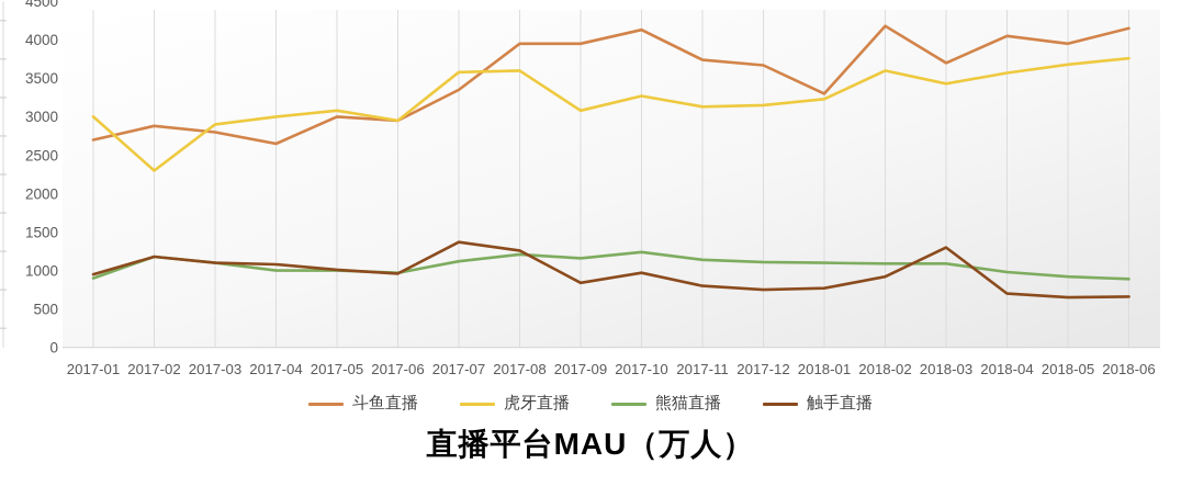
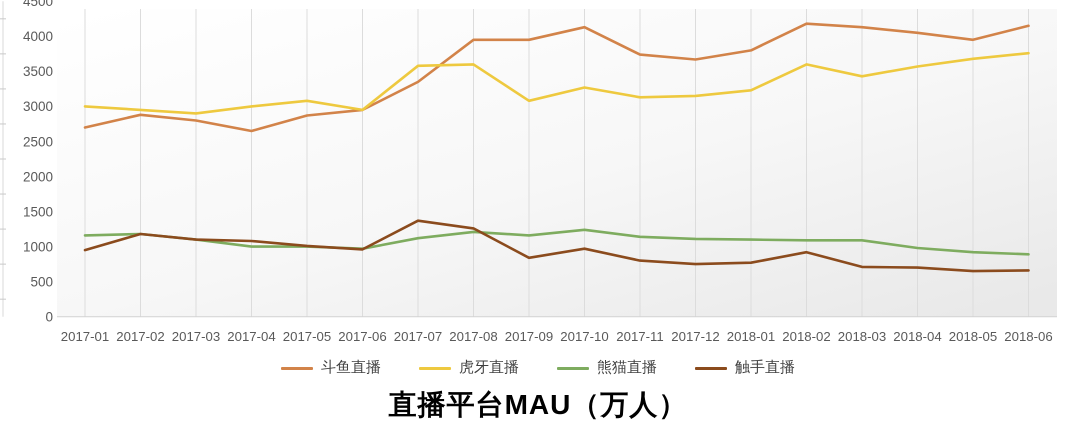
熊猫直播/2017-01: 900 -> 1200
虎牙直播/2017-02: 2300 -> 3000
斗鱼直播/2017-05: 3000 -> 2900
斗鱼直播/2018-01: 3300 -> 3800
斗鱼直播/2018-03: 3700 -> 4100
触手直播/2018-03: 1300 -> 700
